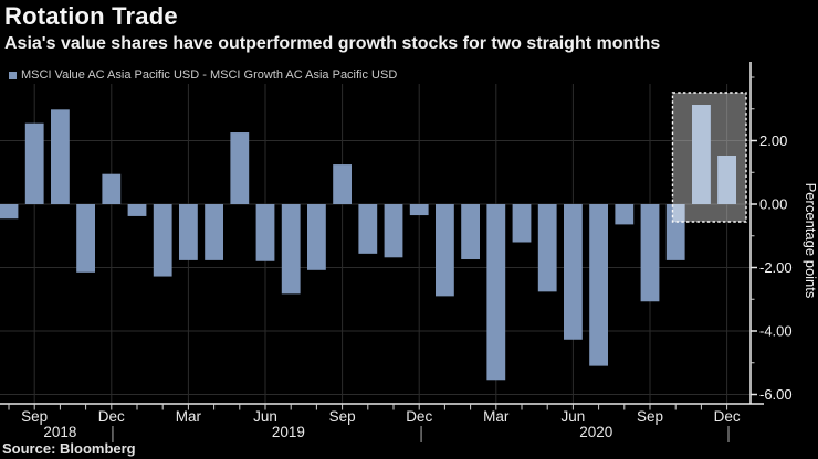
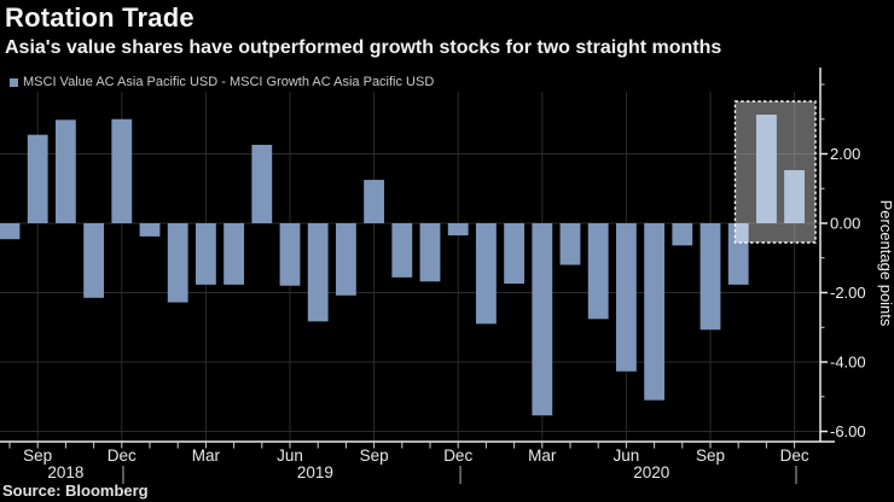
Dec 2018: 0.9 -> 3.0
